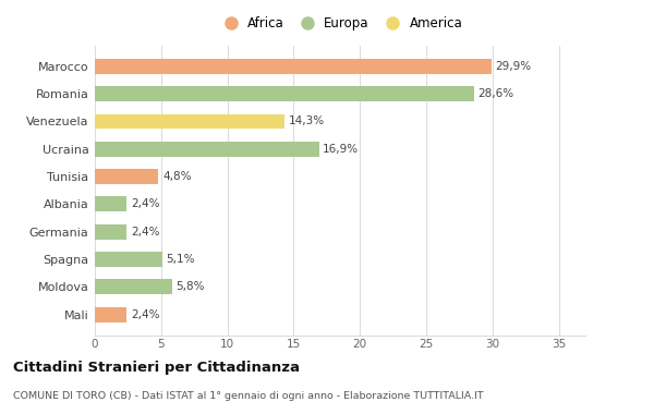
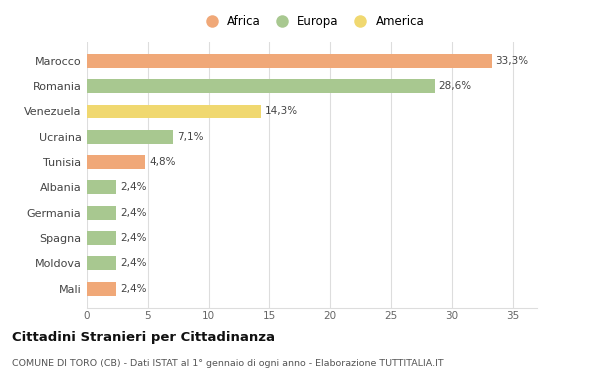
Marocco: 29,9% -> 33,3%
Ucraina: 16,9% -> 7,1%
Spagna: 5,1% -> 2,4%
Moldova: 5,8% -> 2,4%
